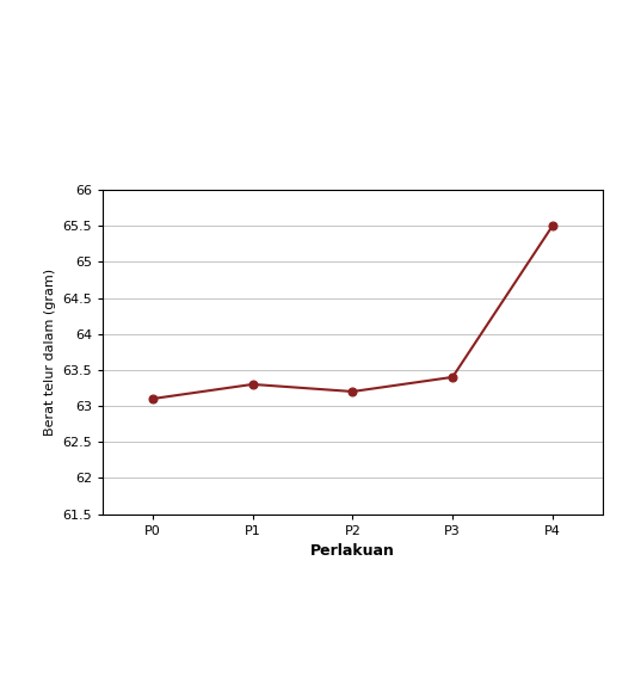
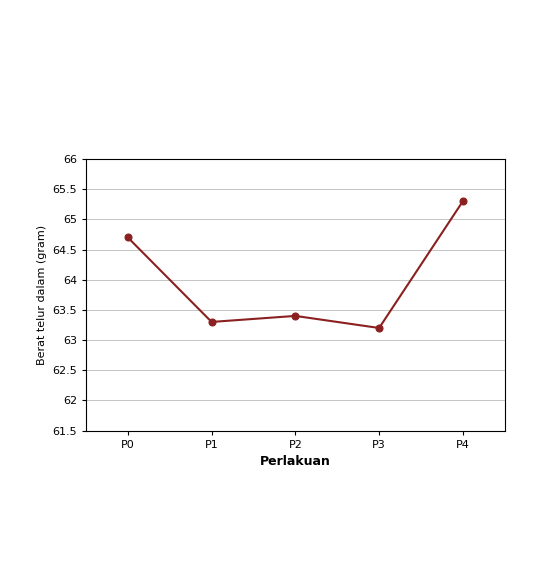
P0: 63.1 -> 64.7
P2: 63.2 -> 63.4
P3: 63.4 -> 63.2
P4: 65.5 -> 65.3
